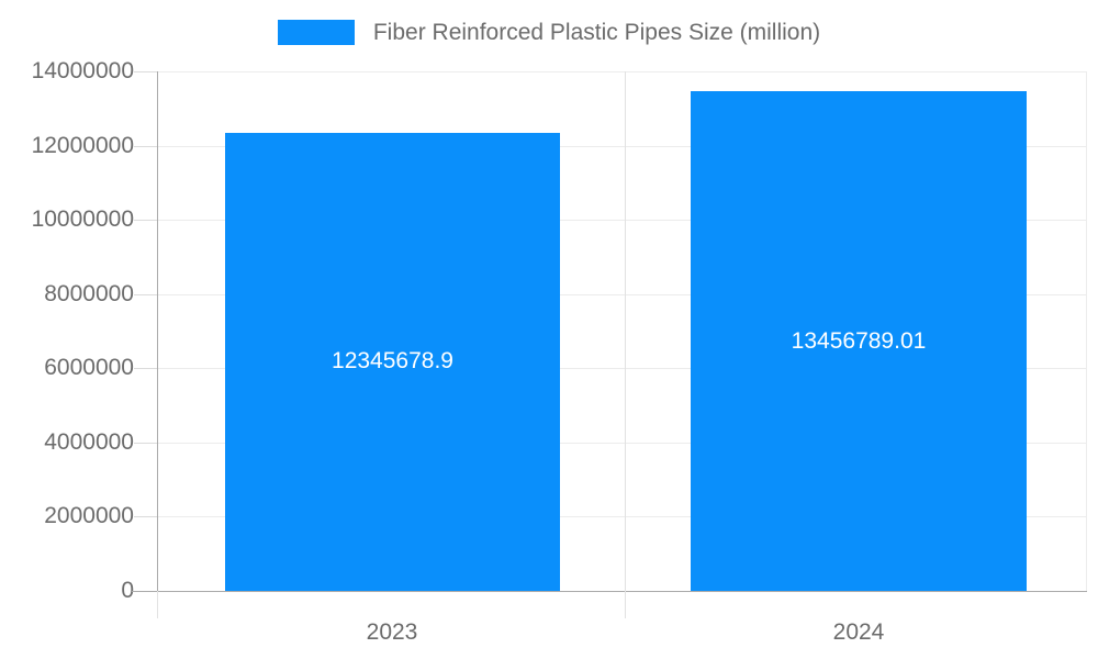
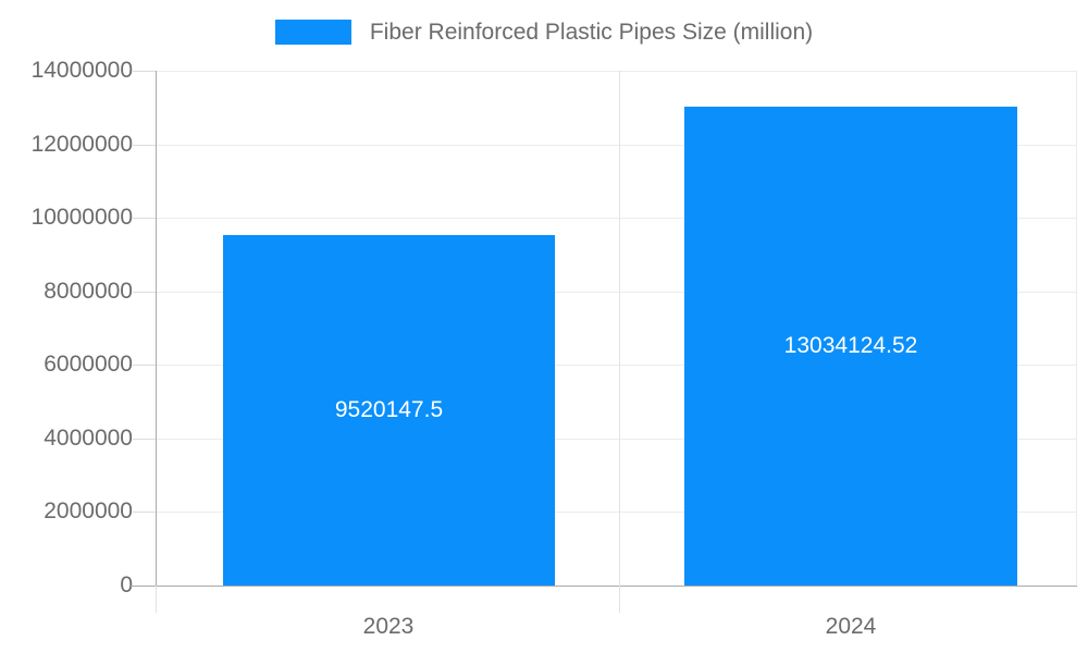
2023: 12345678.9 -> 9520147.5
2024: 13456789.01 -> 13034124.52
